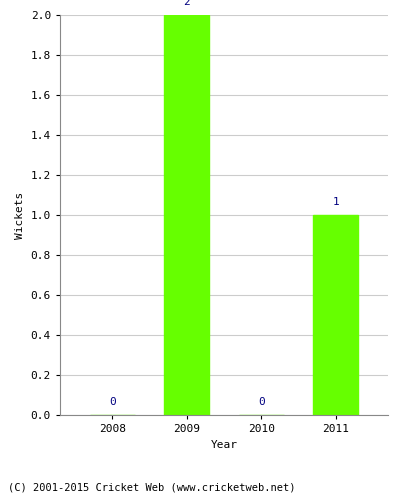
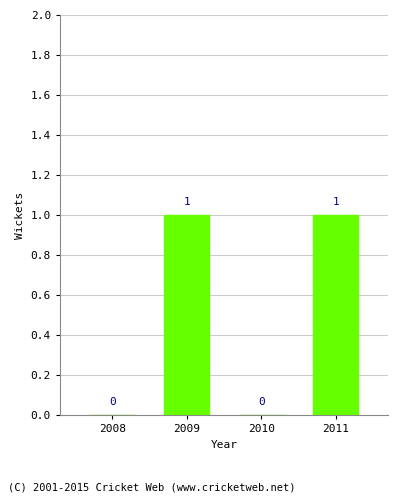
2009: 2 -> 1
